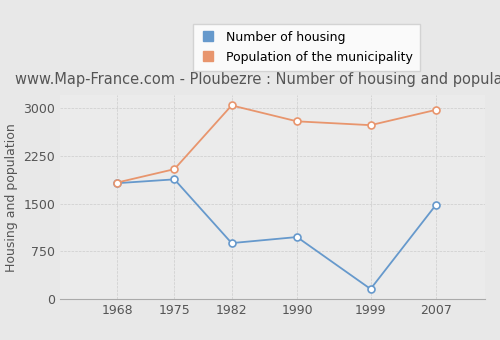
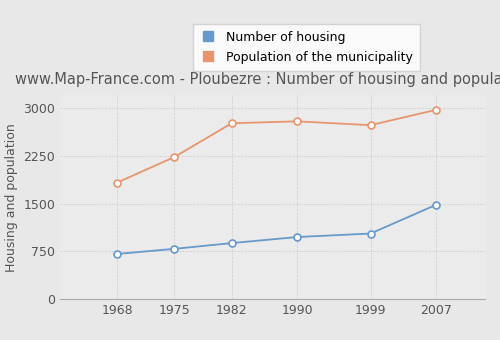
Number of housing/1968: 1820 -> 710
Number of housing/1975: 1880 -> 790
Population of the municipality/1975: 2040 -> 2230
Population of the municipality/1982: 3040 -> 2760
Number of housing/1999: 160 -> 1030
